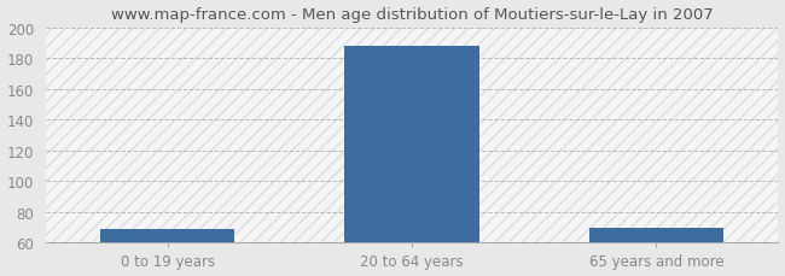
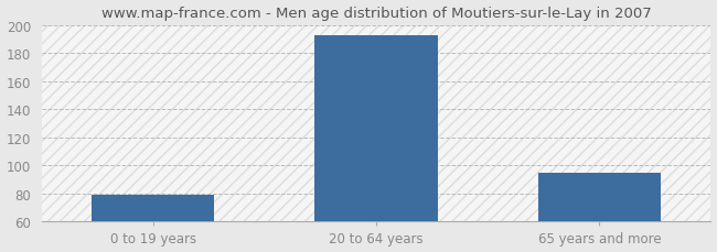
0 to 19 years: 69 -> 79
20 to 64 years: 188 -> 193
65 years and more: 70 -> 95
